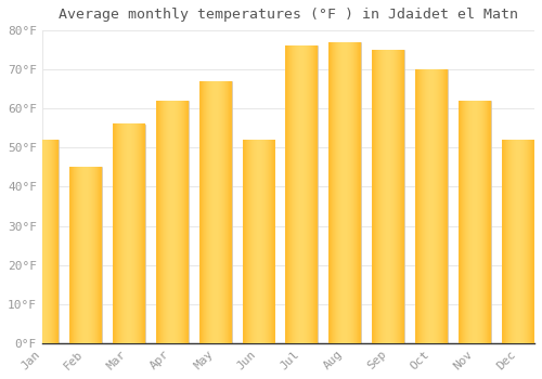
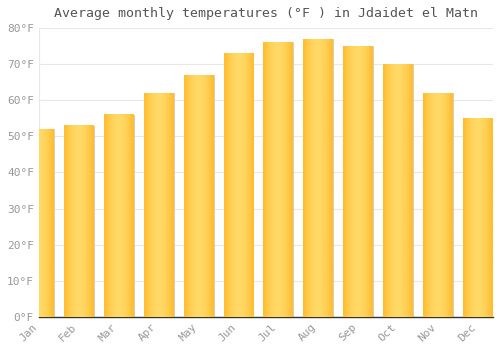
Feb: 45°F -> 53°F
Jun: 52°F -> 73°F
Dec: 52°F -> 55°F
